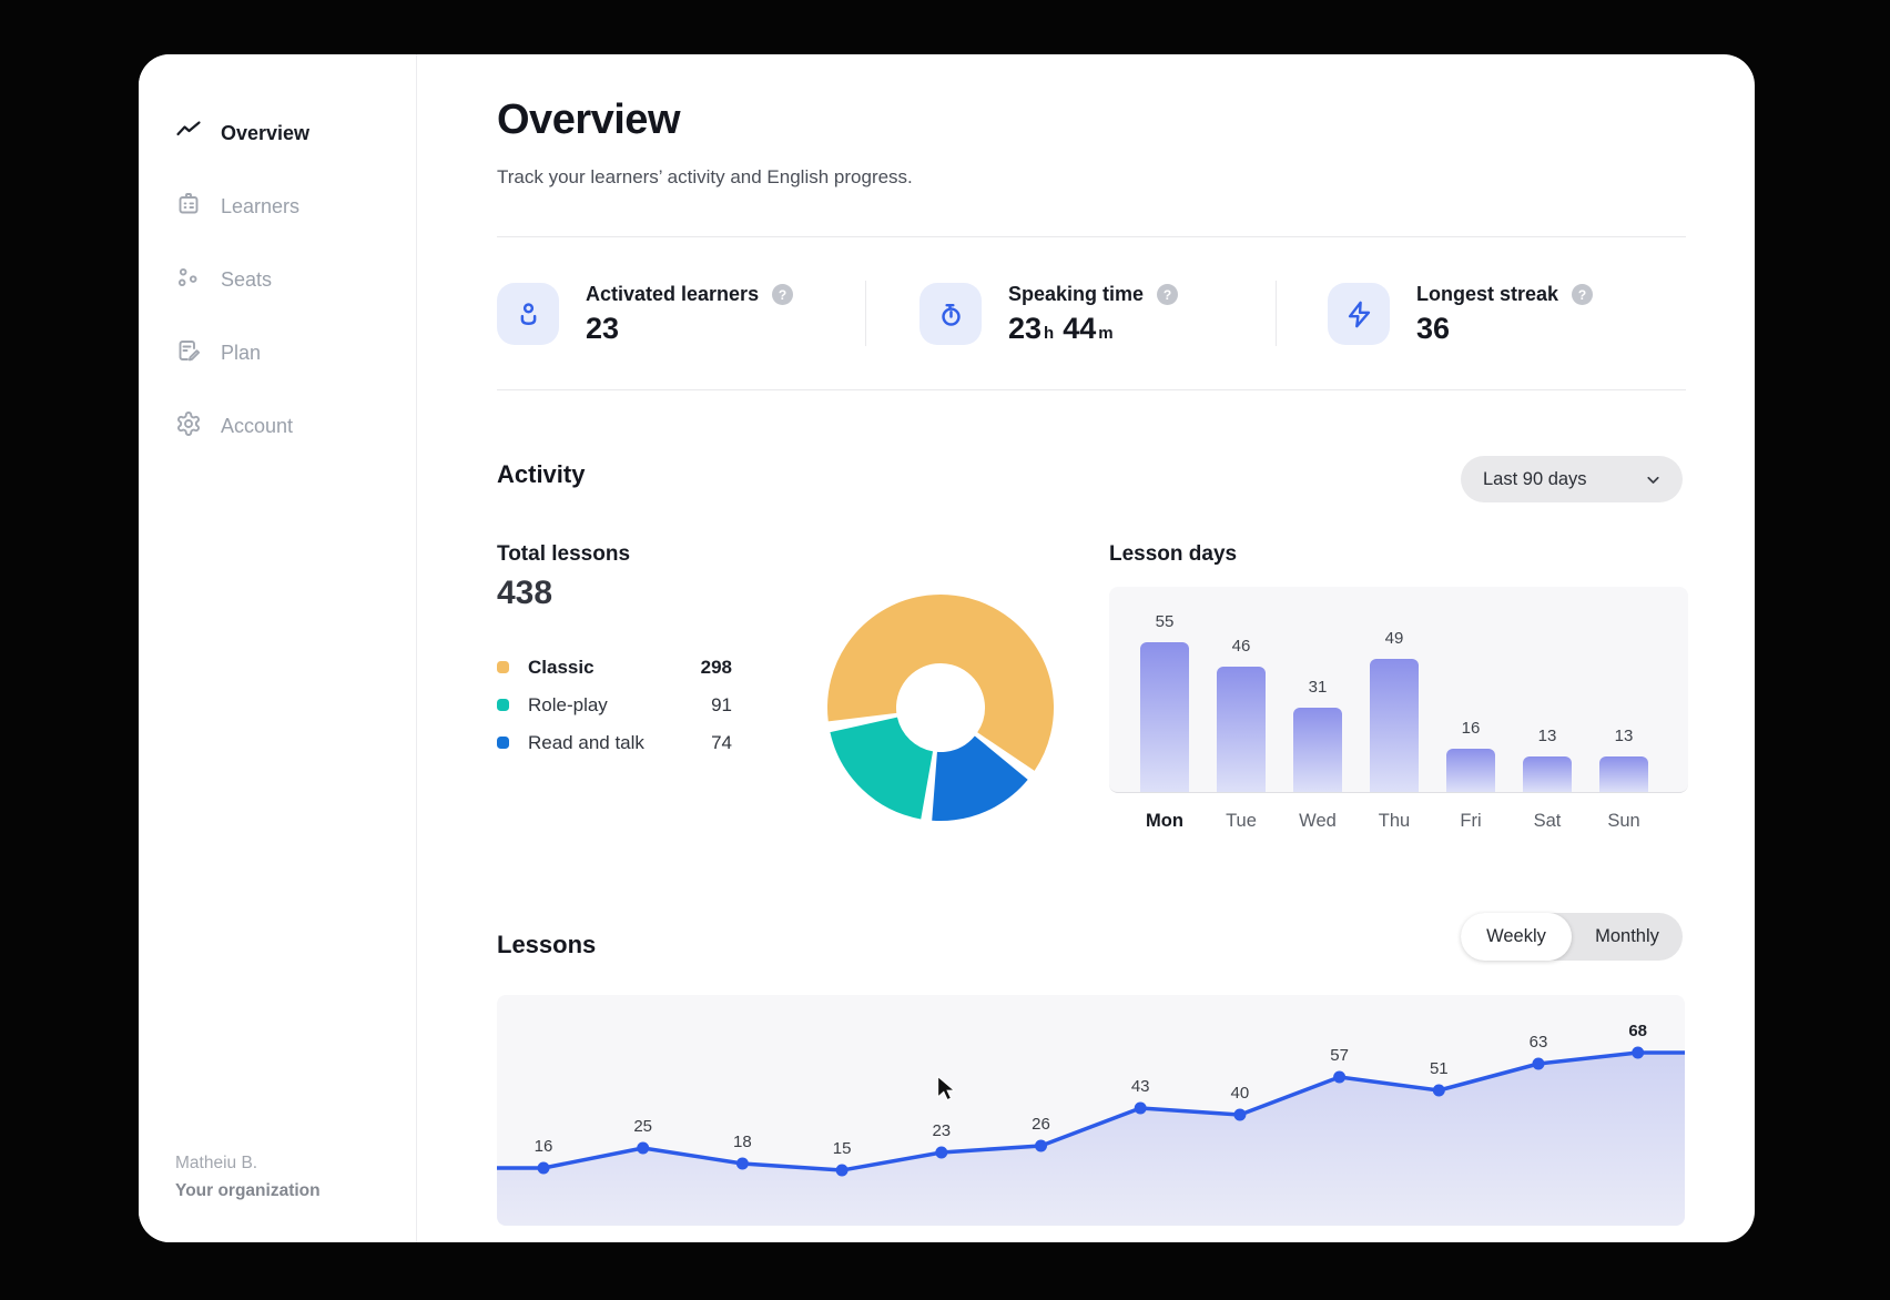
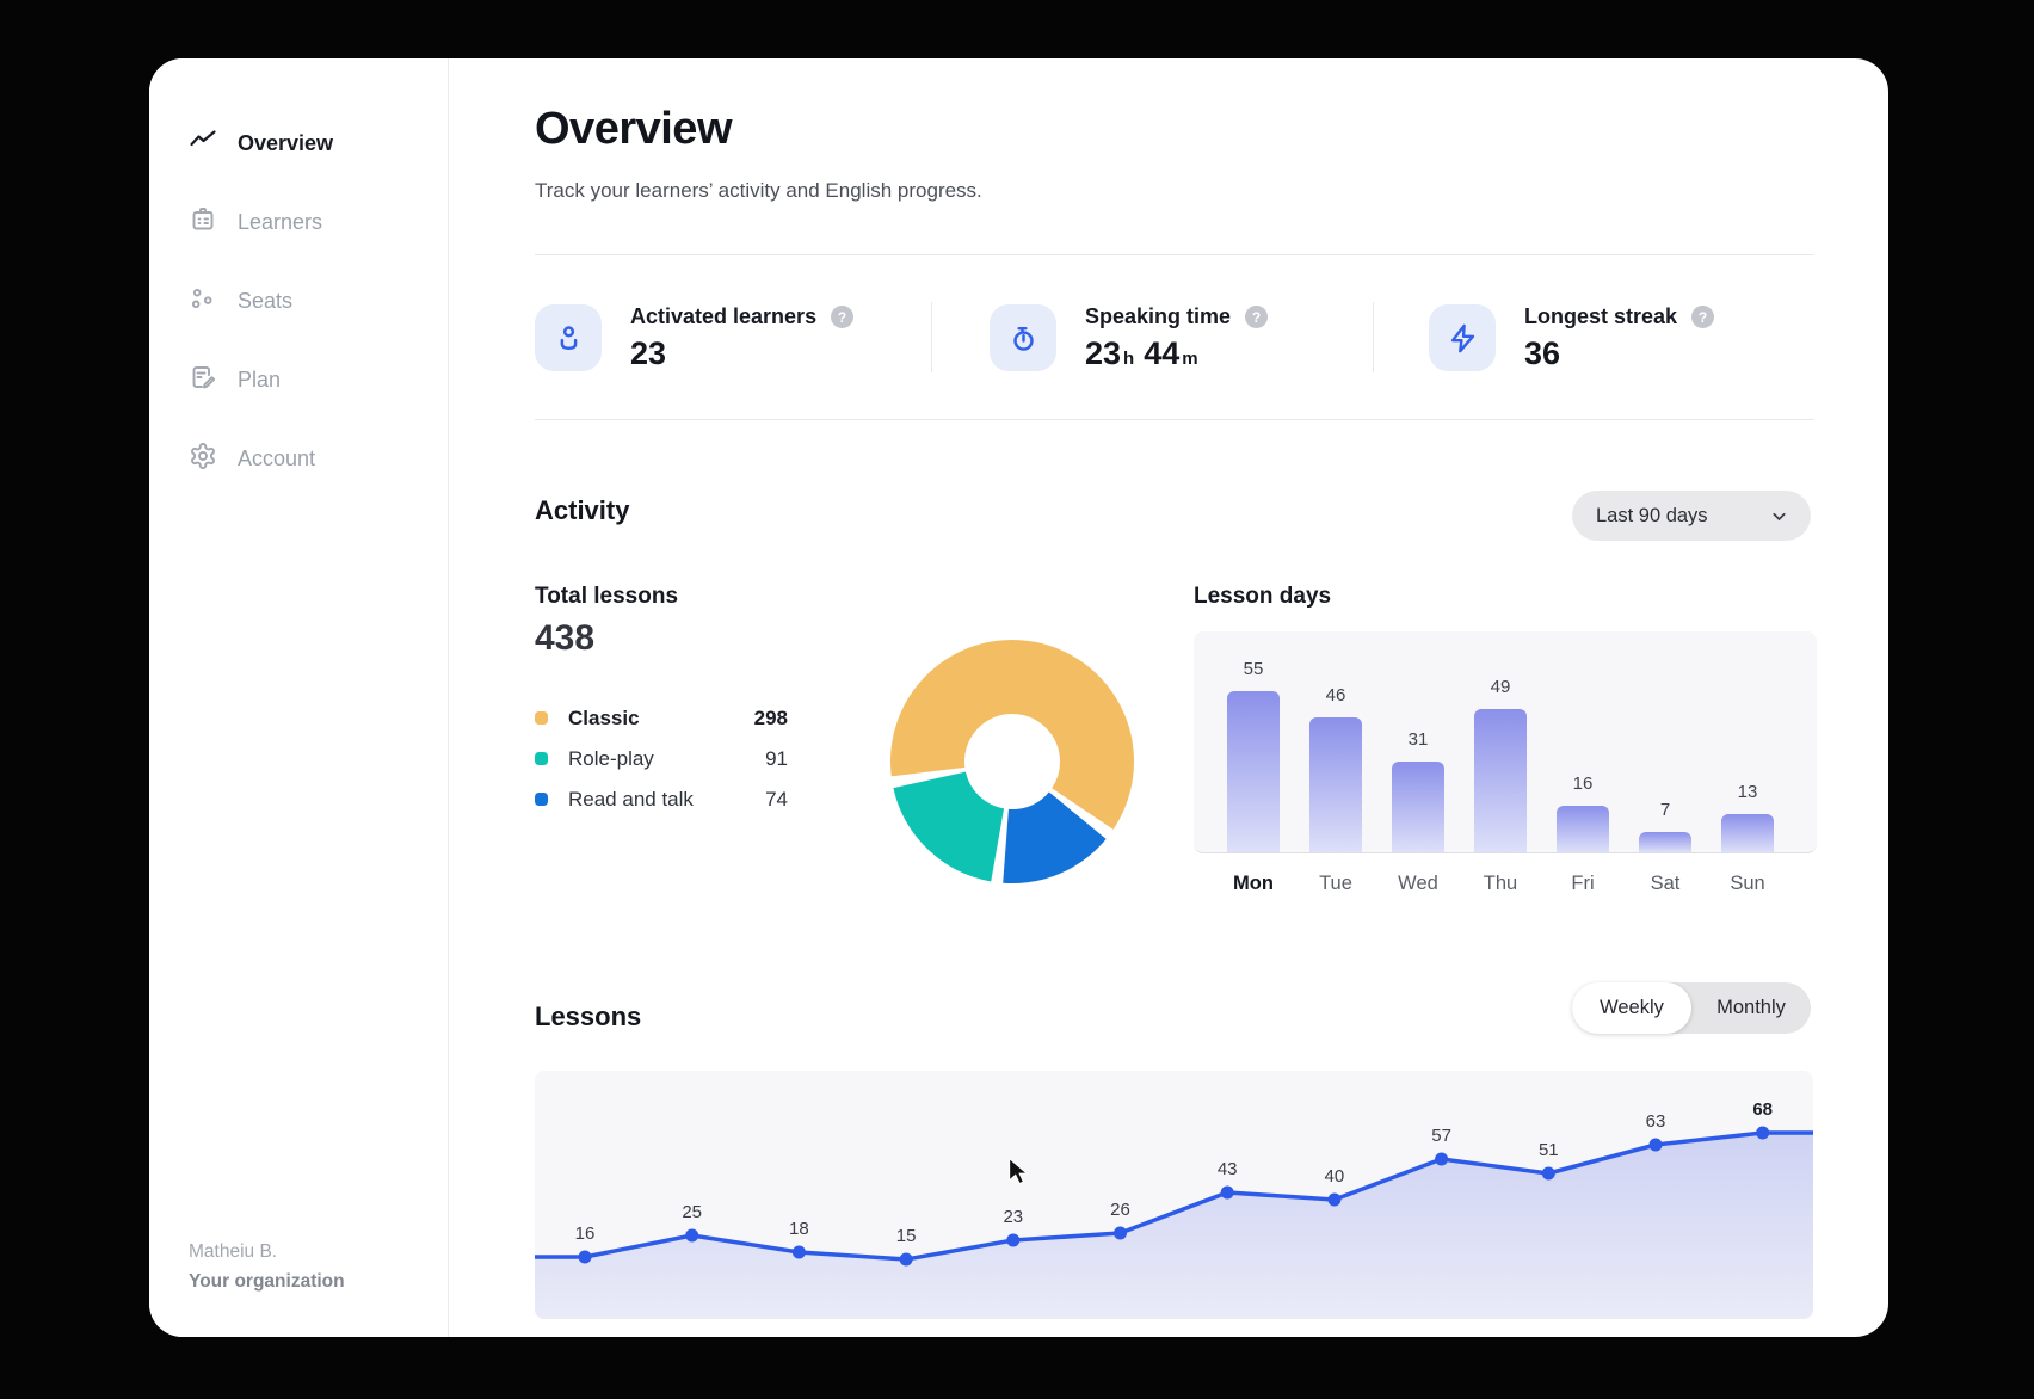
Lesson days/Sat: 13 -> 7
